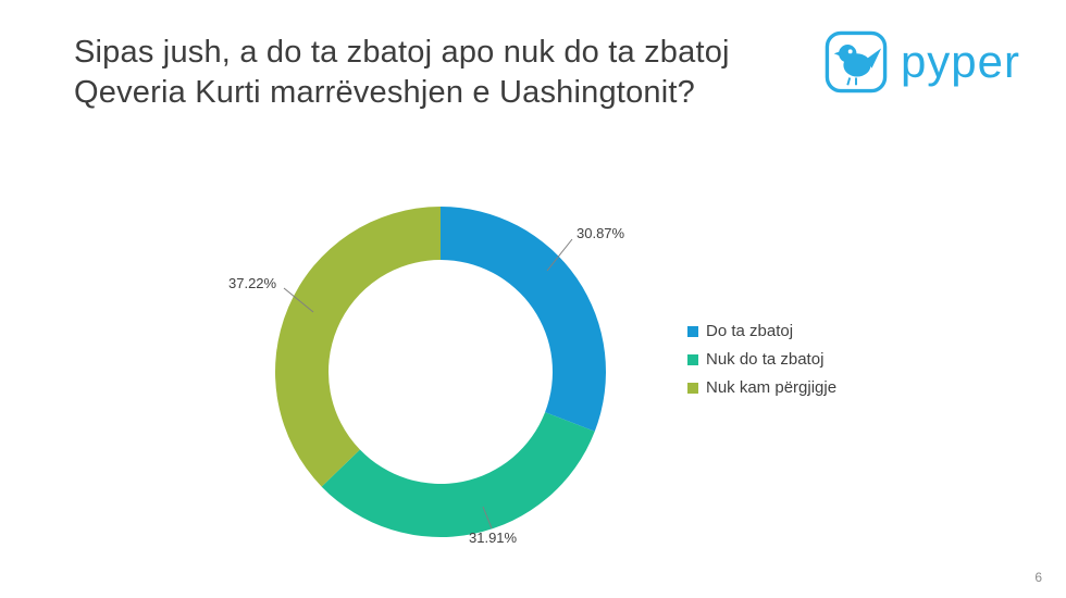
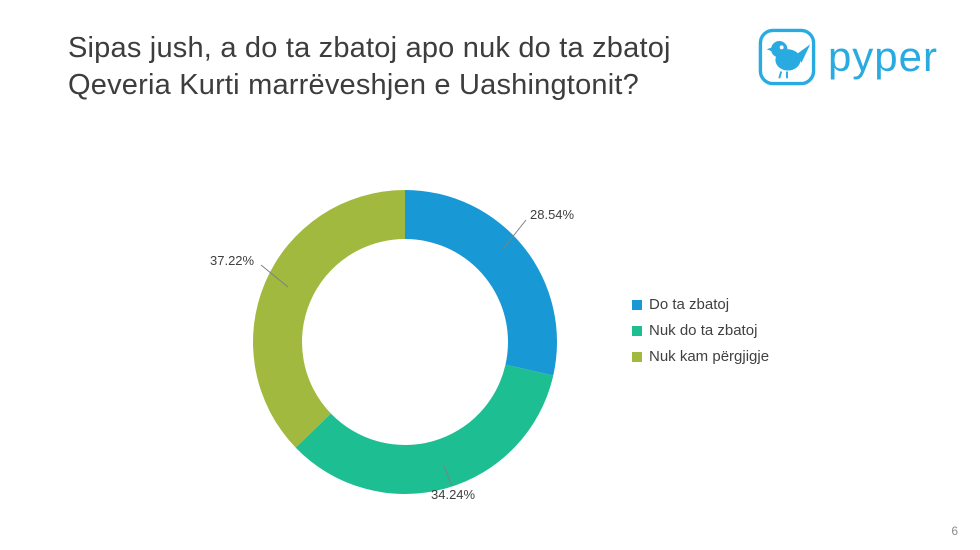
Do ta zbatoj: 30.87% -> 28.54%
Nuk do ta zbatoj: 31.91% -> 34.24%
